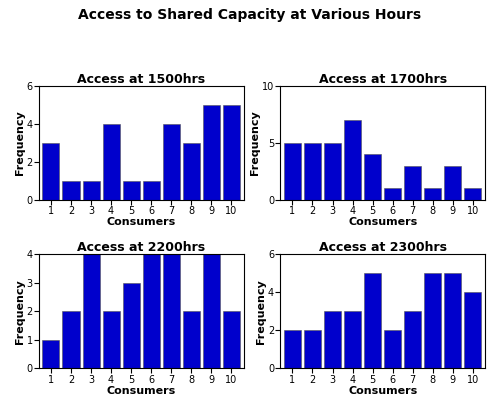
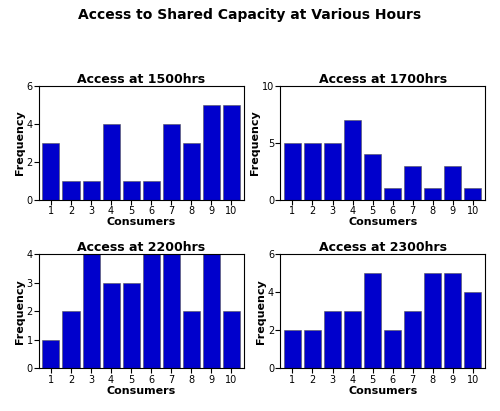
Access at 2200hrs/4: 2 -> 3
